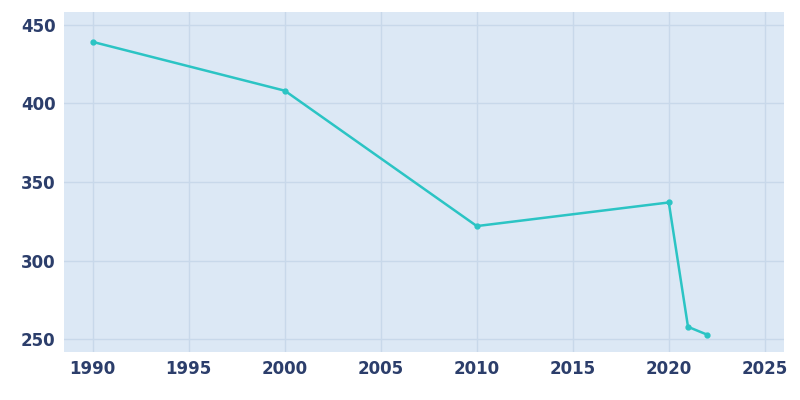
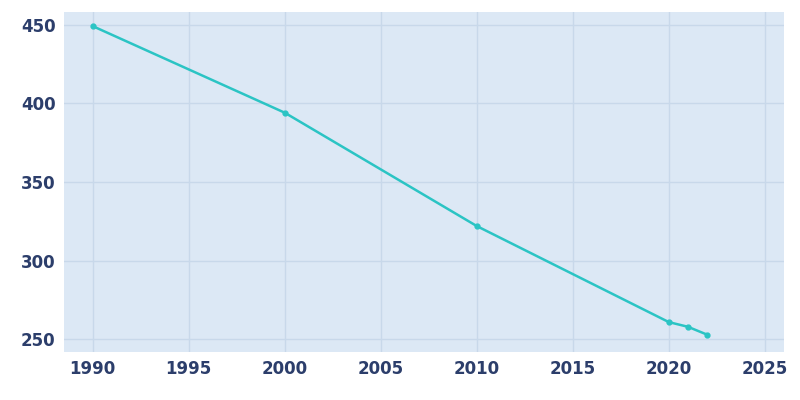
1990: 439 -> 449
2000: 408 -> 394
2020: 337 -> 261
